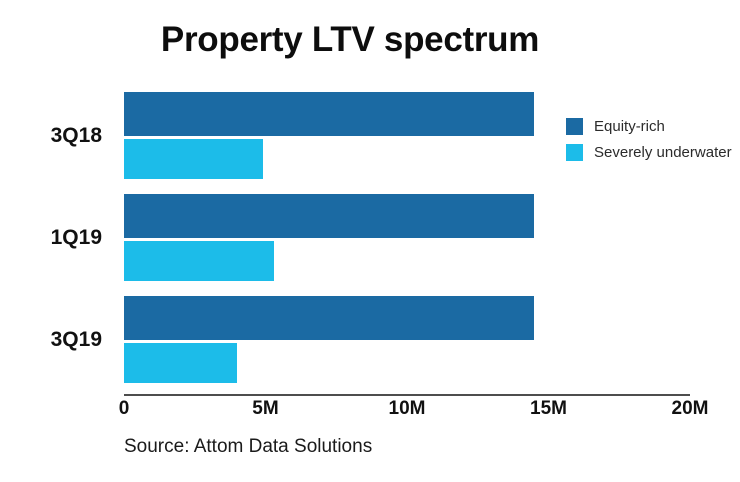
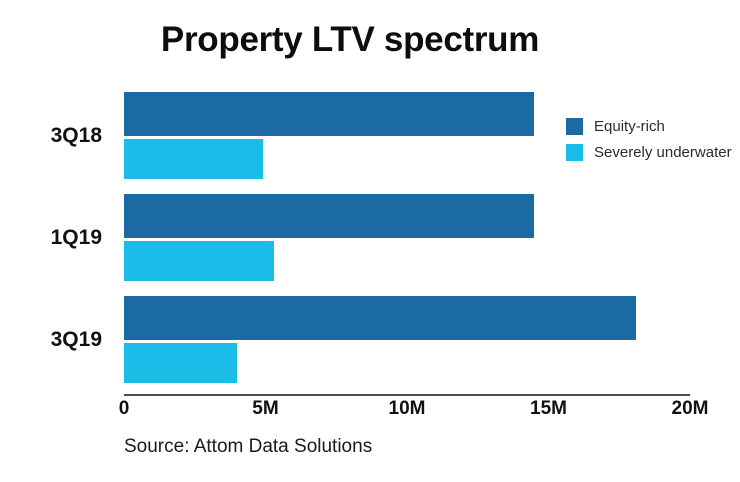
Equity-rich/3Q19: 14.5M -> 18.1M
